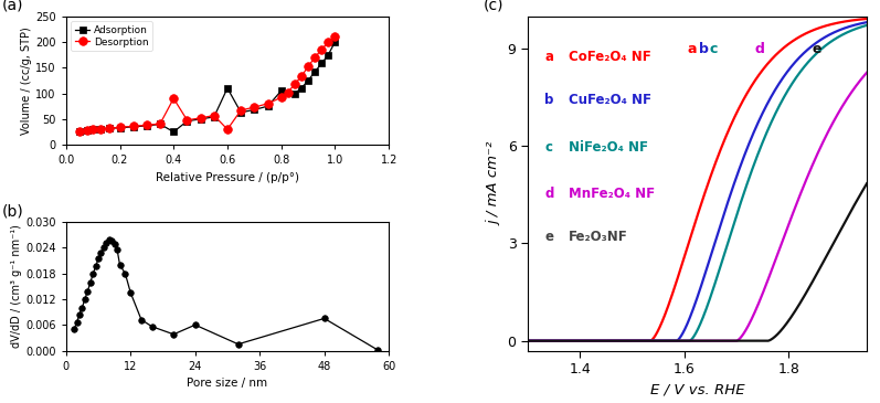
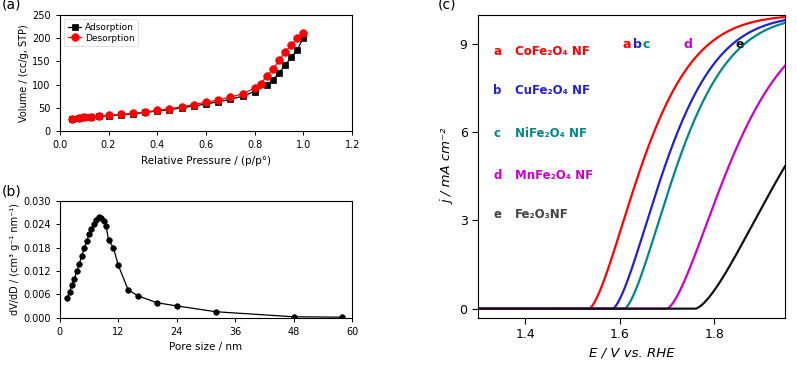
Adsorption/0.4: 25 -> 43
Desorption/0.4: 90 -> 45
Adsorption/0.6: 110 -> 58
Desorption/0.6: 30 -> 62
Adsorption/0.8: 105 -> 85
24: 0.0060 -> 0.0030
48: 0.0075 -> 0.0002
